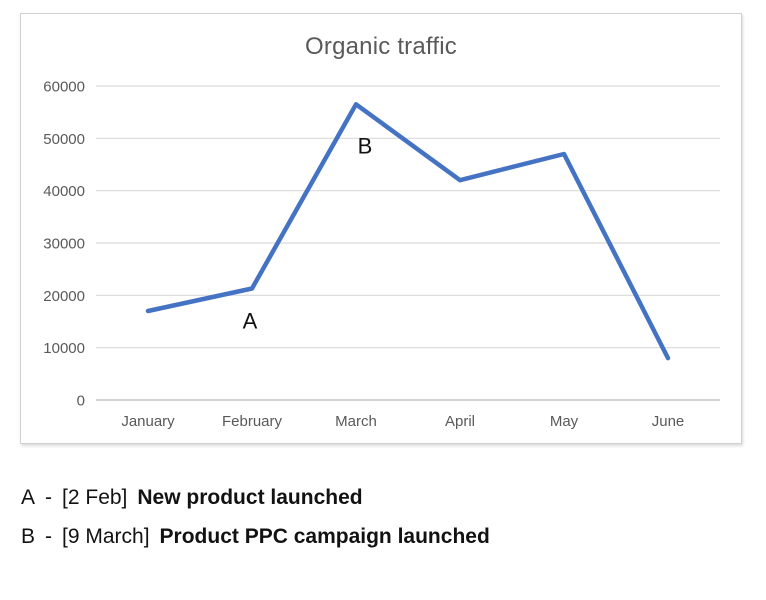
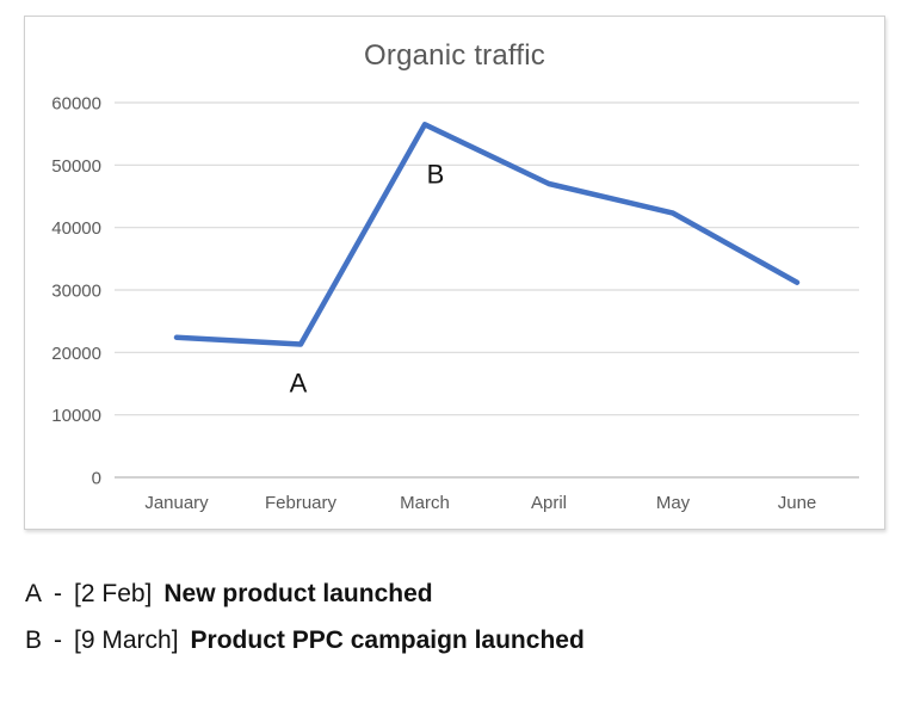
January: 17000 -> 22000
April: 42000 -> 47000
May: 47000 -> 42000
June: 8000 -> 31000
